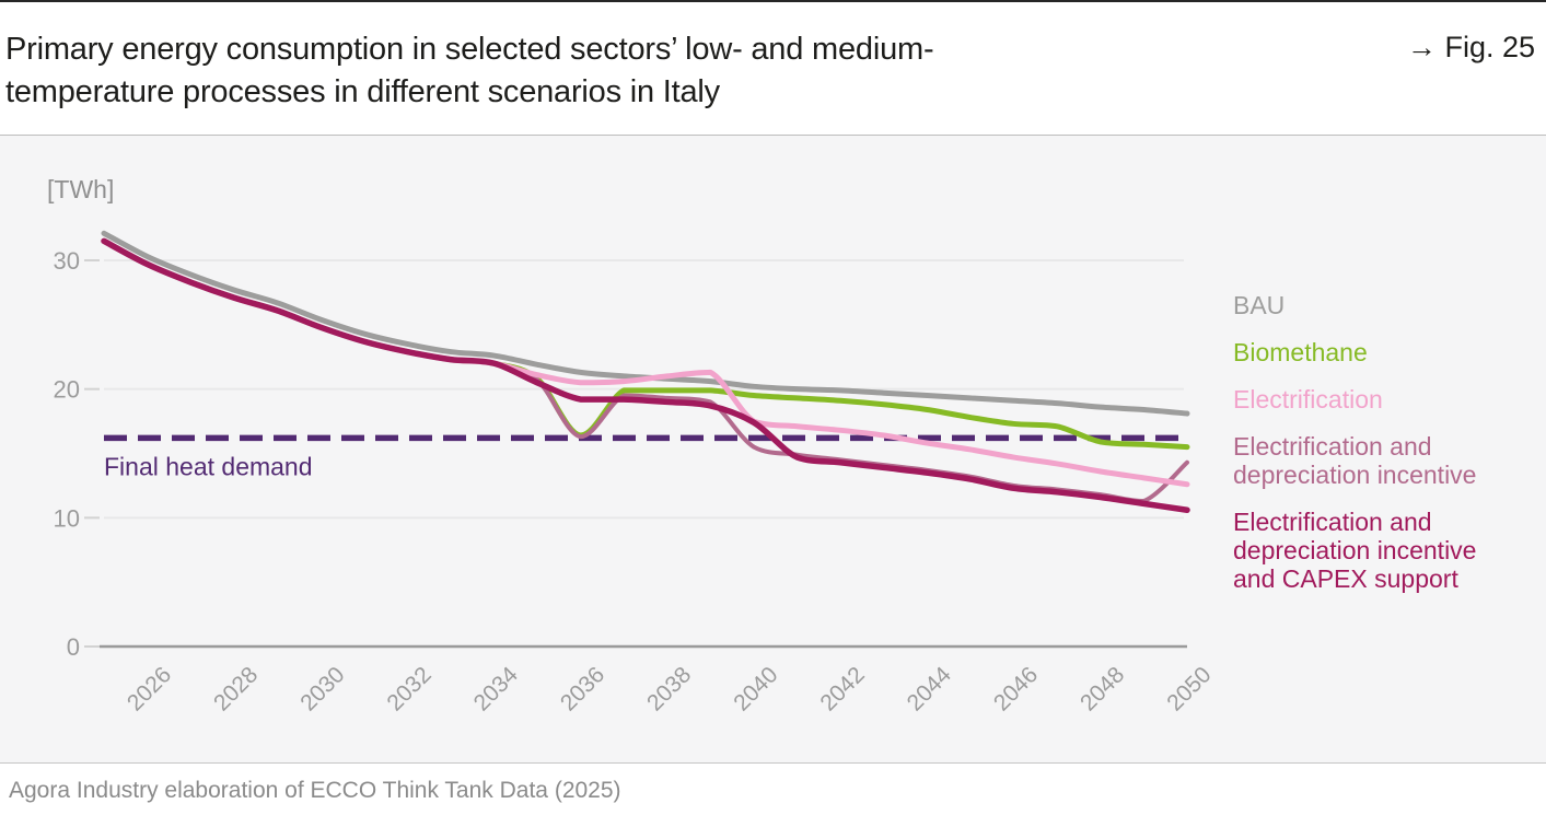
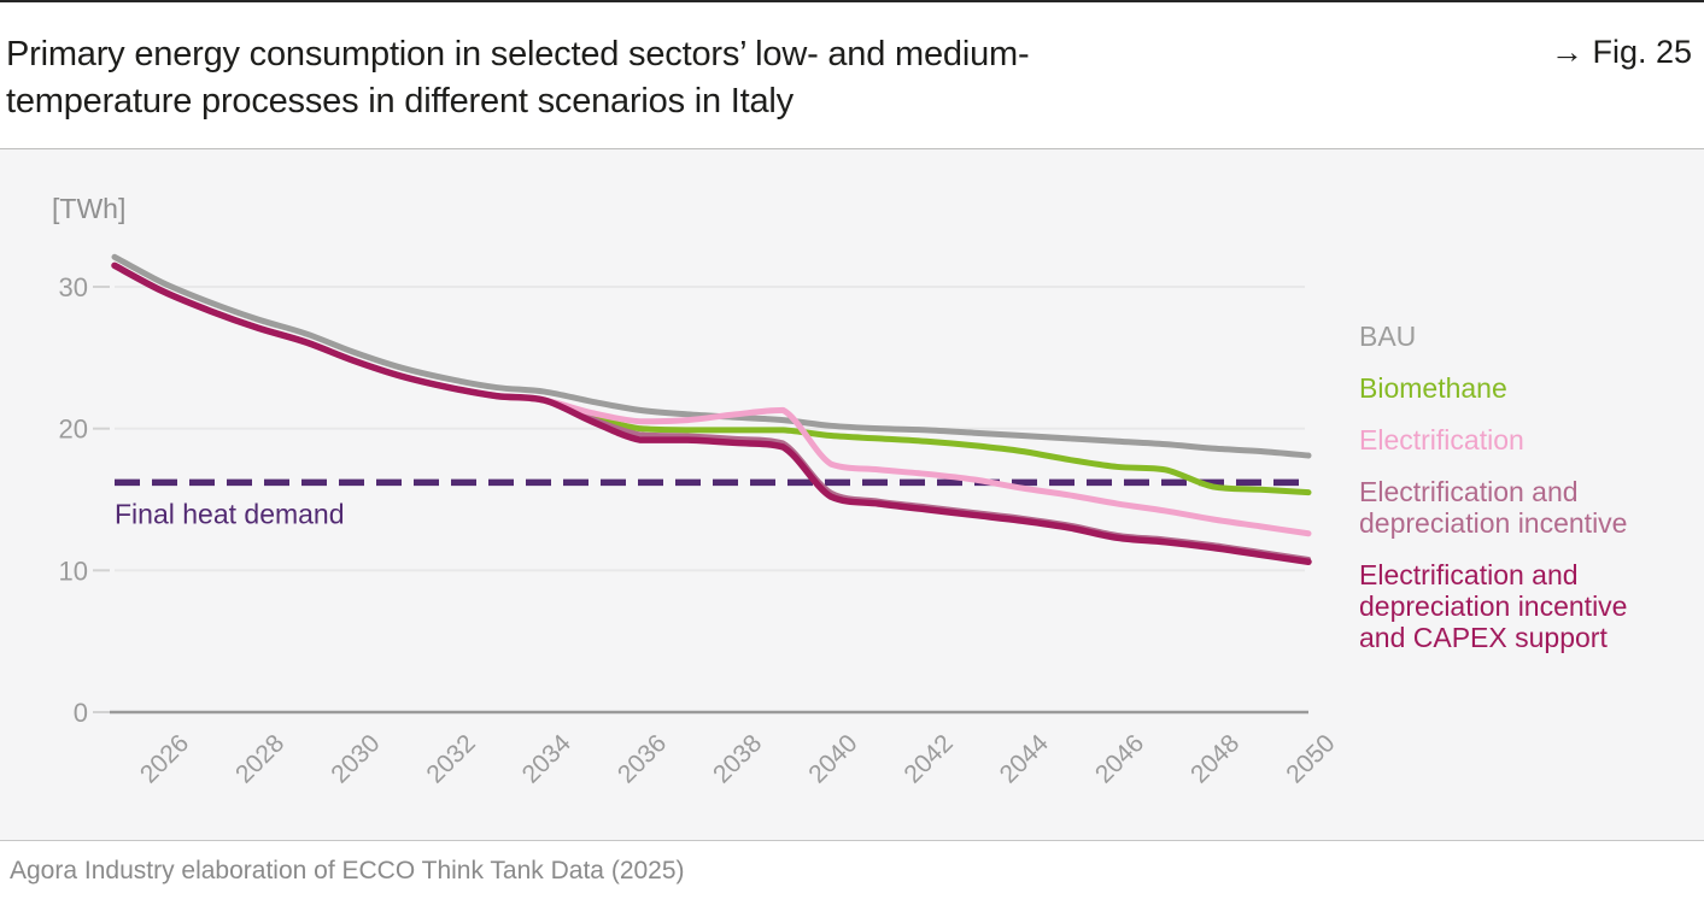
Biomethane/2036: 16.4 -> 20.0
Electrification and depreciation incentive/2036: 16.3 -> 19.6
Electrification and depreciation incentive and CAPEX support/2040: 17.4 -> 15.2
Electrification and depreciation incentive/2050: 14.3 -> 10.8
